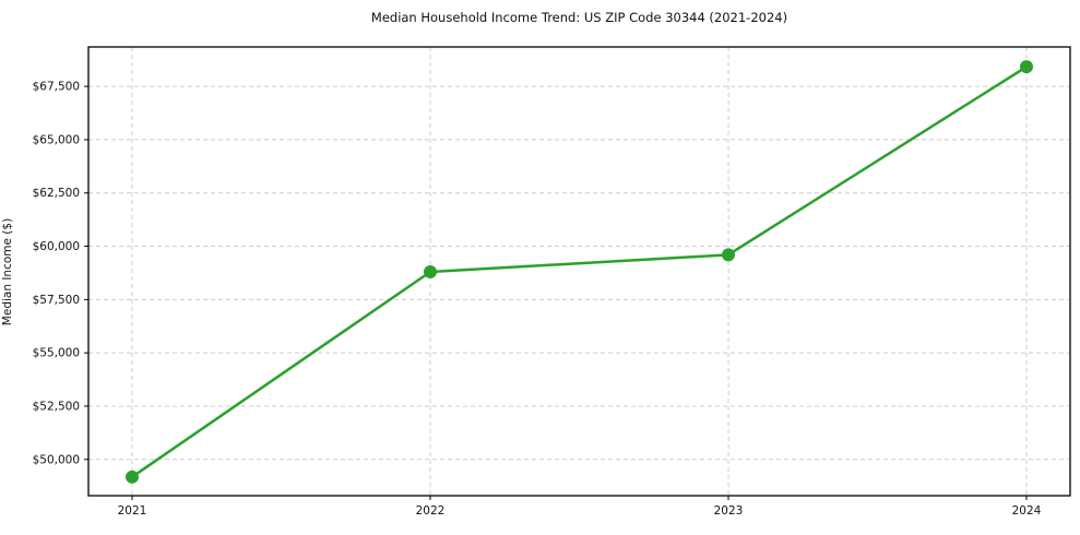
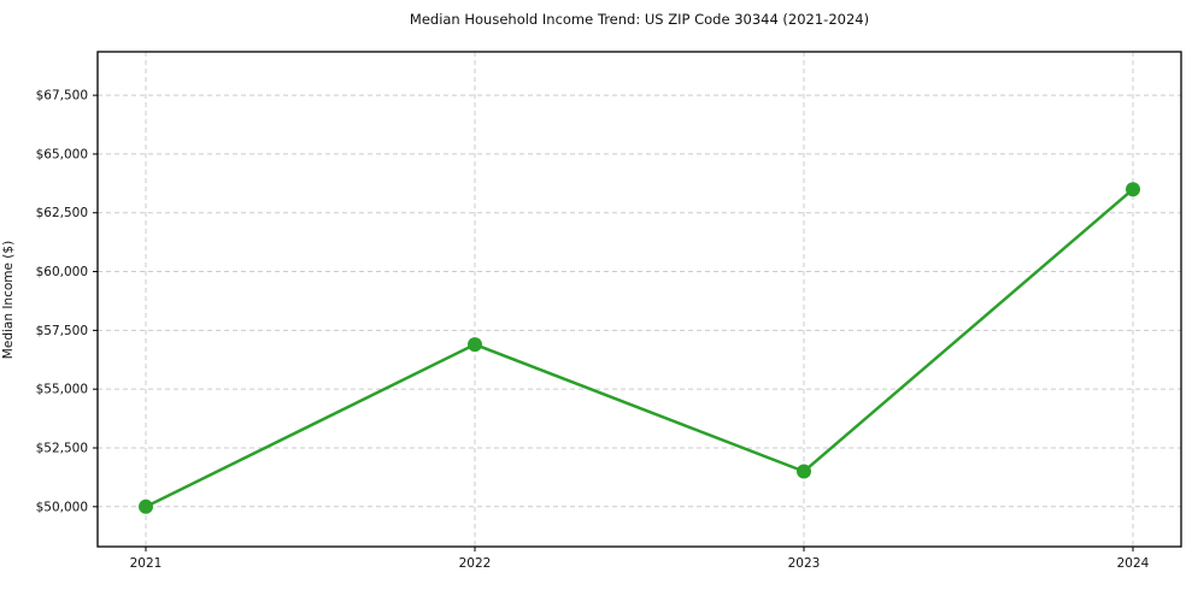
2021: $49200 -> $50000
2022: $58800 -> $56900
2023: $59600 -> $51500
2024: $68400 -> $63500
